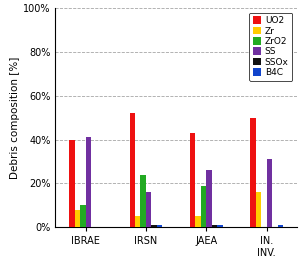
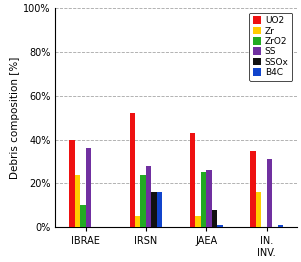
Zr/IBRAE: 8% -> 24%
SS/IBRAE: 41% -> 36%
SS/IRSN: 16% -> 28%
SSOx/IRSN: 1% -> 16%
B4C/IRSN: 1% -> 16%
ZrO2/JAEA: 19% -> 25%
SSOx/JAEA: 1% -> 8%
UO2/IN. INV.: 50% -> 35%
